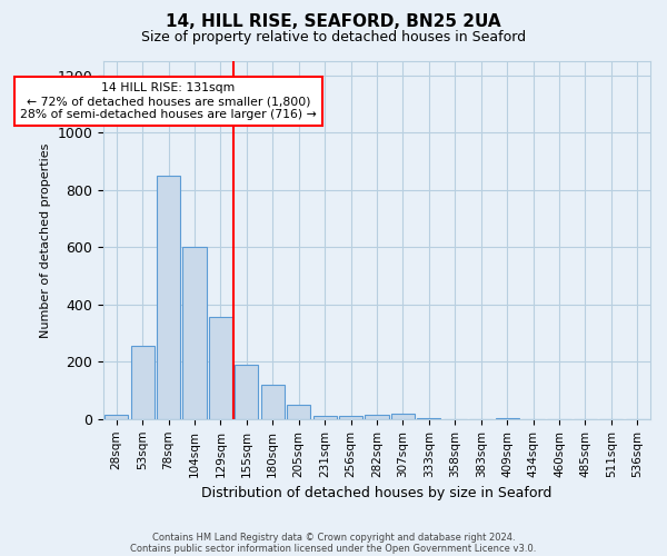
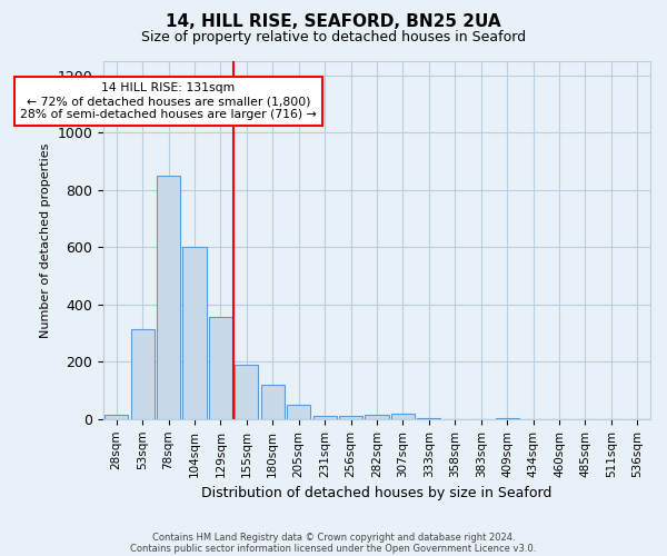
53sqm: 255 -> 315
